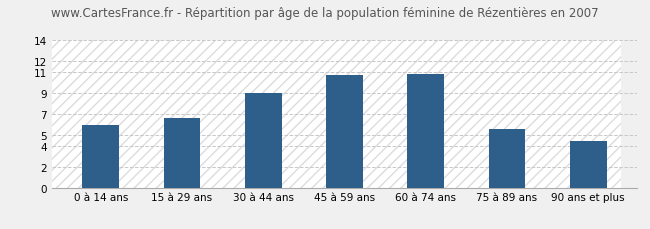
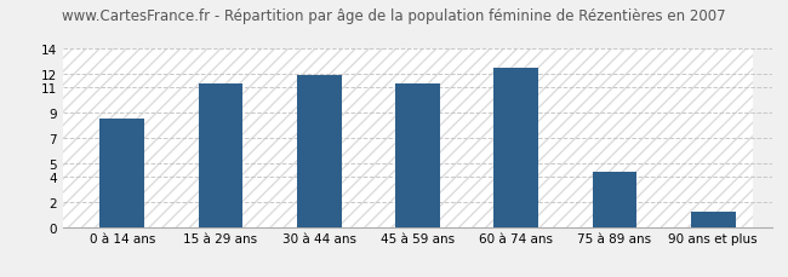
0 à 14 ans: 6.0 -> 8.5
15 à 29 ans: 6.6 -> 11.3
30 à 44 ans: 9.0 -> 11.9
45 à 59 ans: 10.7 -> 11.3
60 à 74 ans: 10.8 -> 12.5
75 à 89 ans: 5.6 -> 4.3
90 ans et plus: 4.4 -> 1.2
